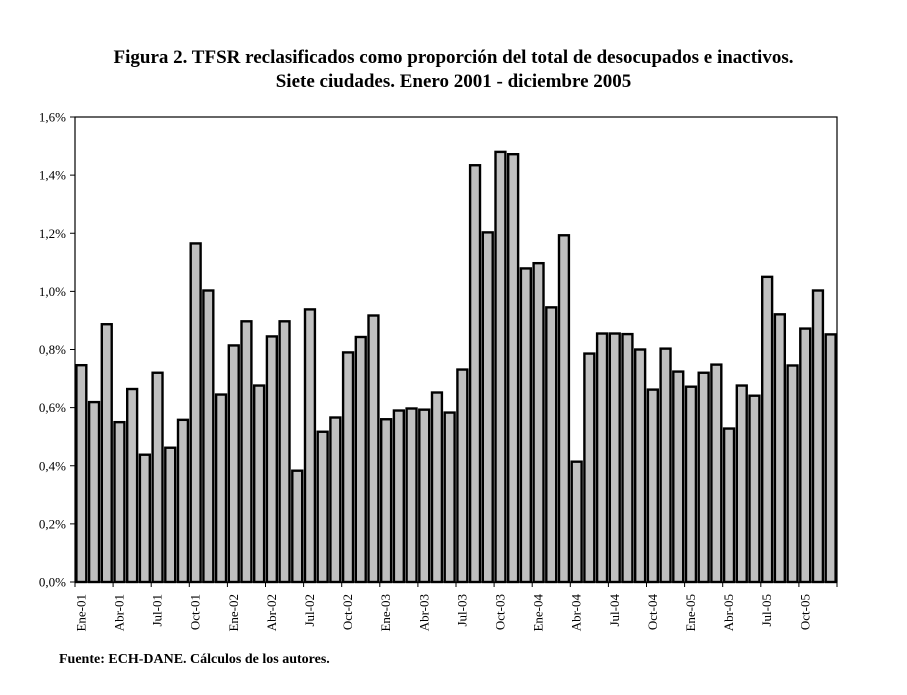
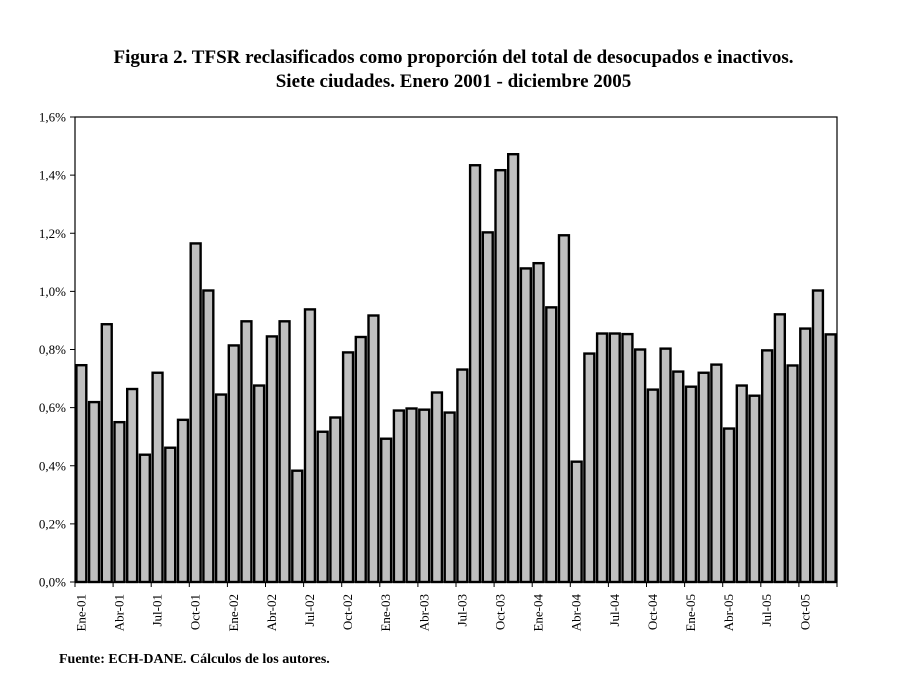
Ene-03: 0,56% -> 0,49%
Oct-03: 1,48% -> 1,42%
Jul-05: 1,05% -> 0,80%
